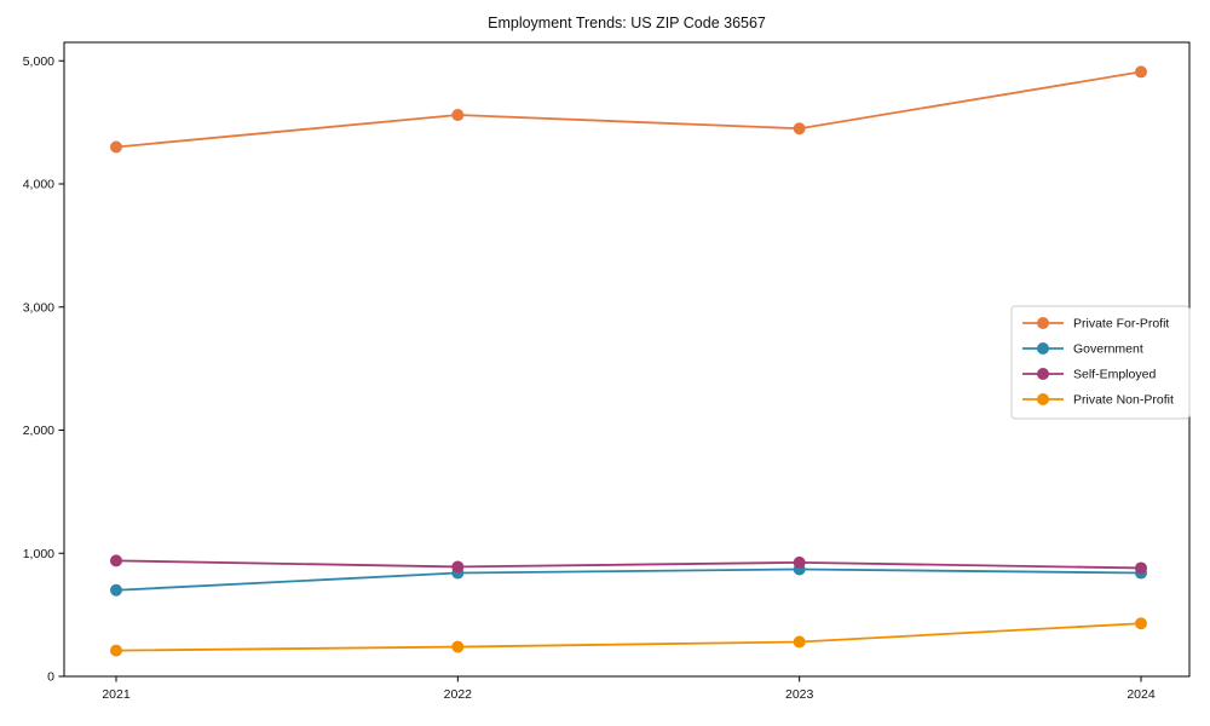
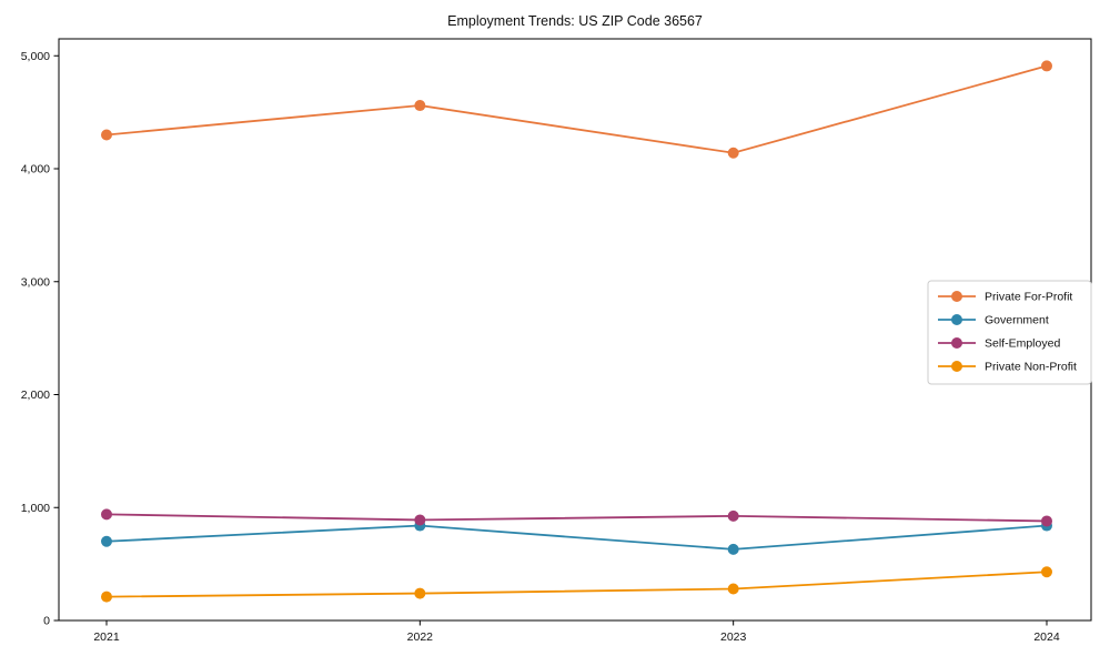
Private For-Profit/2023: 4450 -> 4140
Government/2023: 870 -> 630
